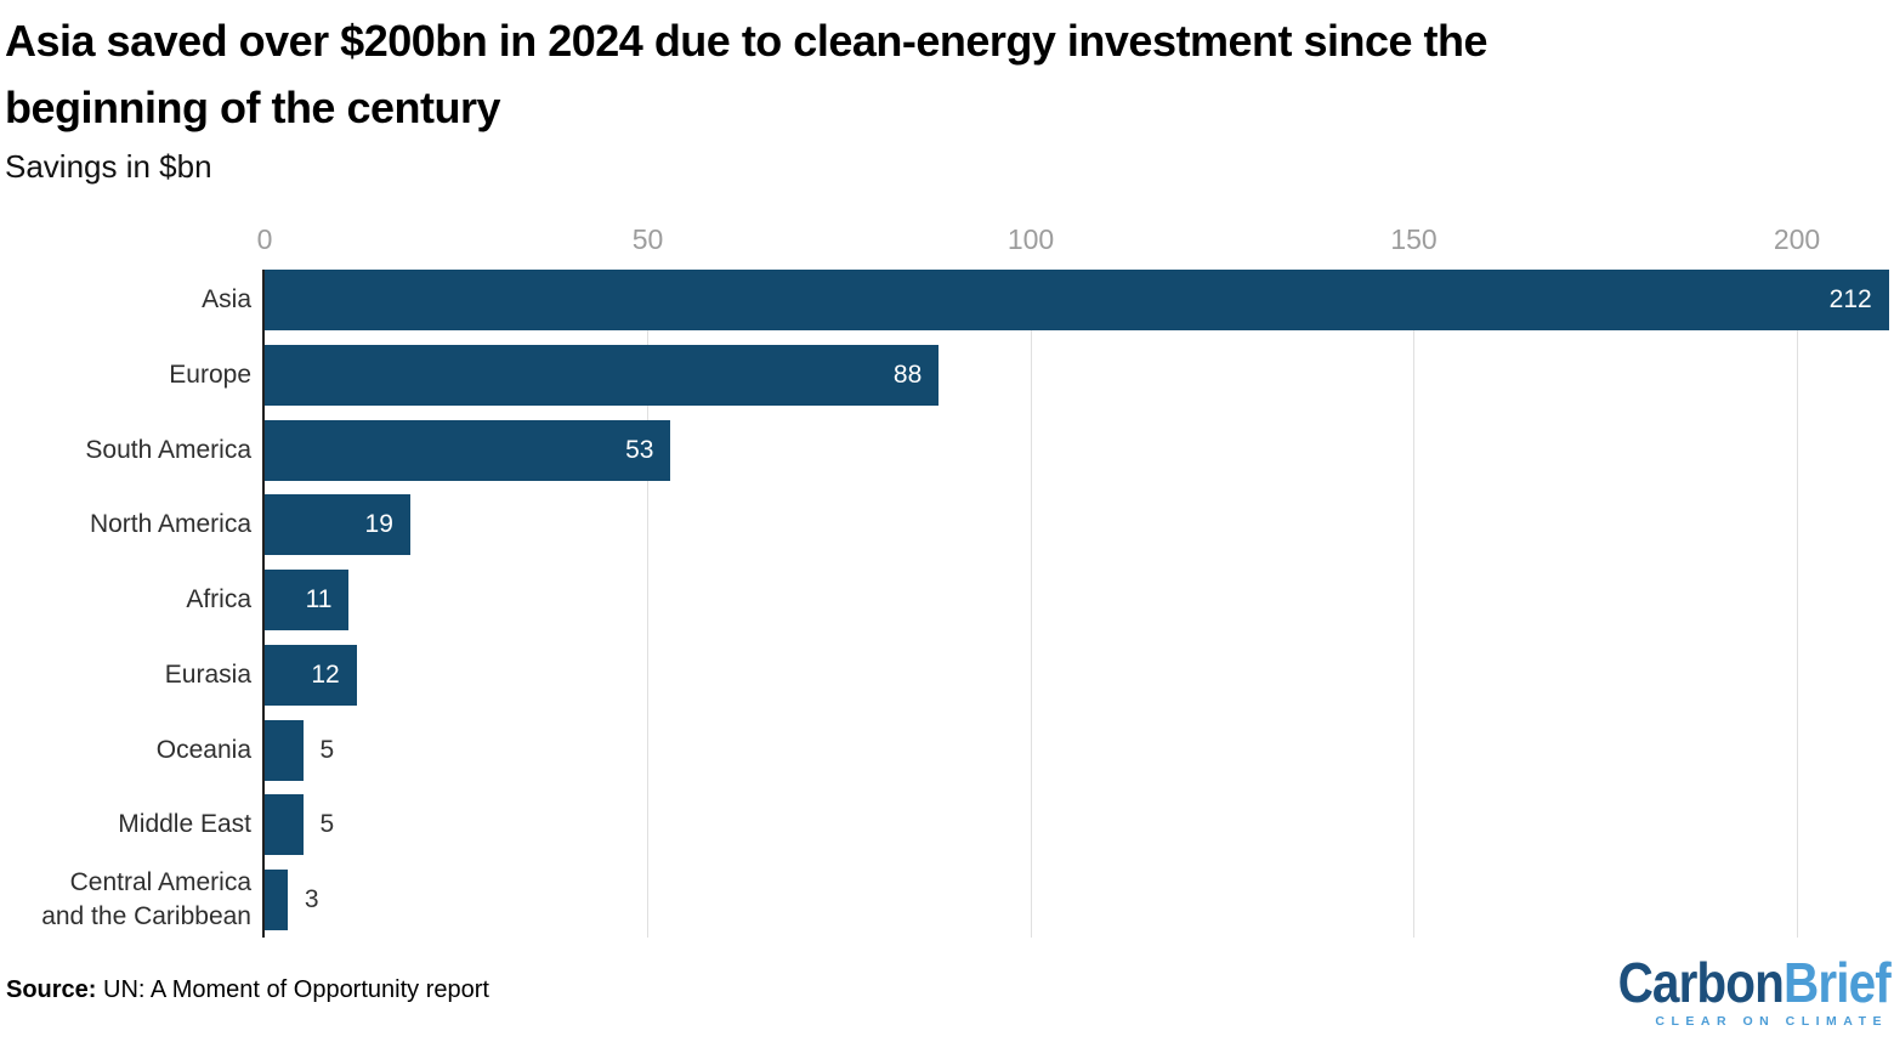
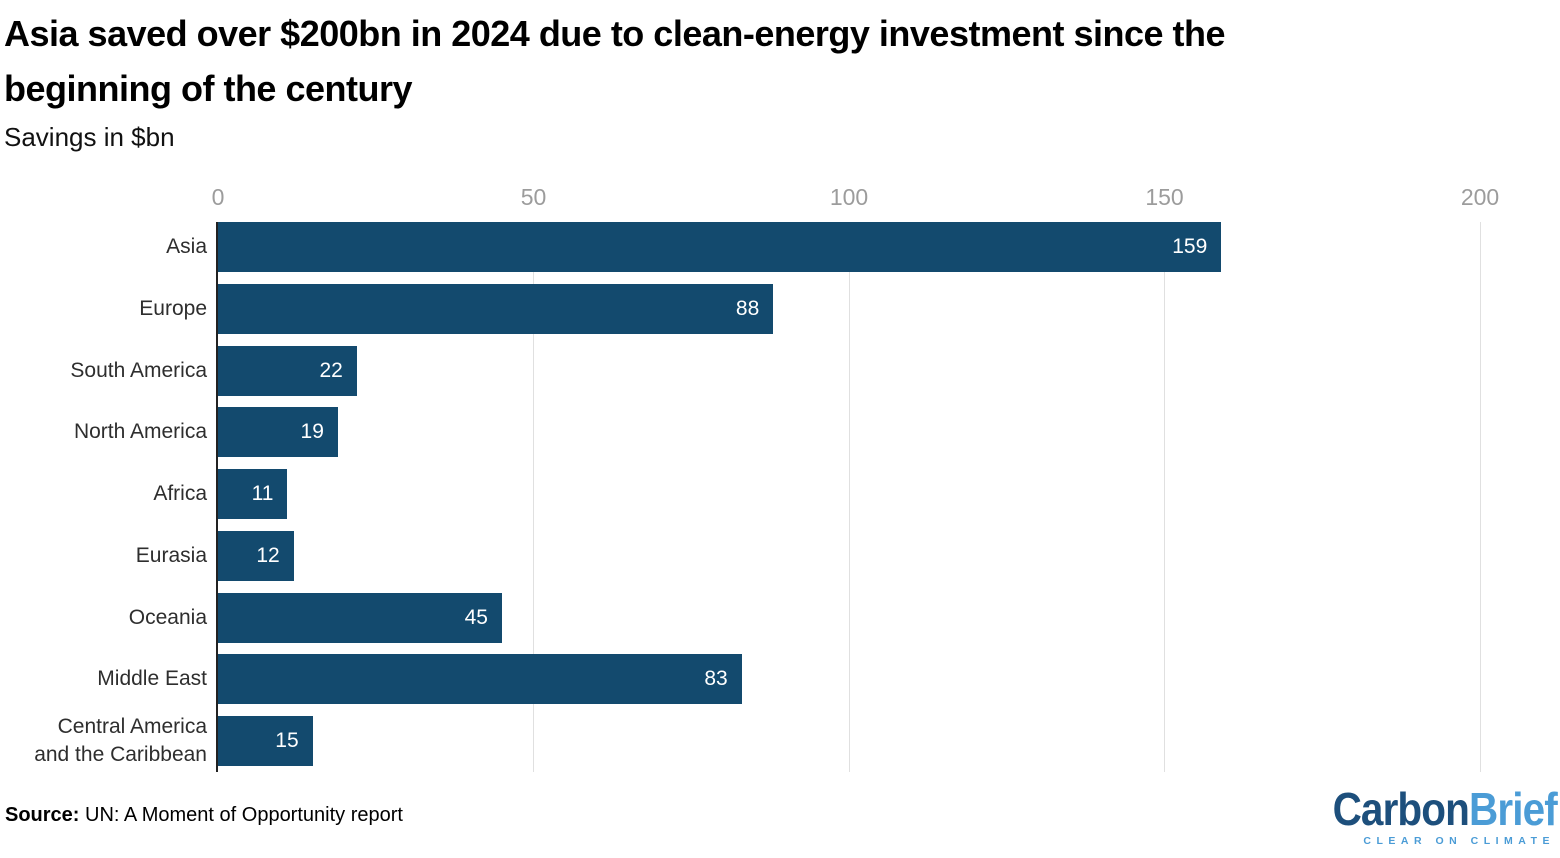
Asia: 212 -> 159
South America: 53 -> 22
Oceania: 5 -> 45
Middle East: 5 -> 83
Central America and the Caribbean: 3 -> 15
